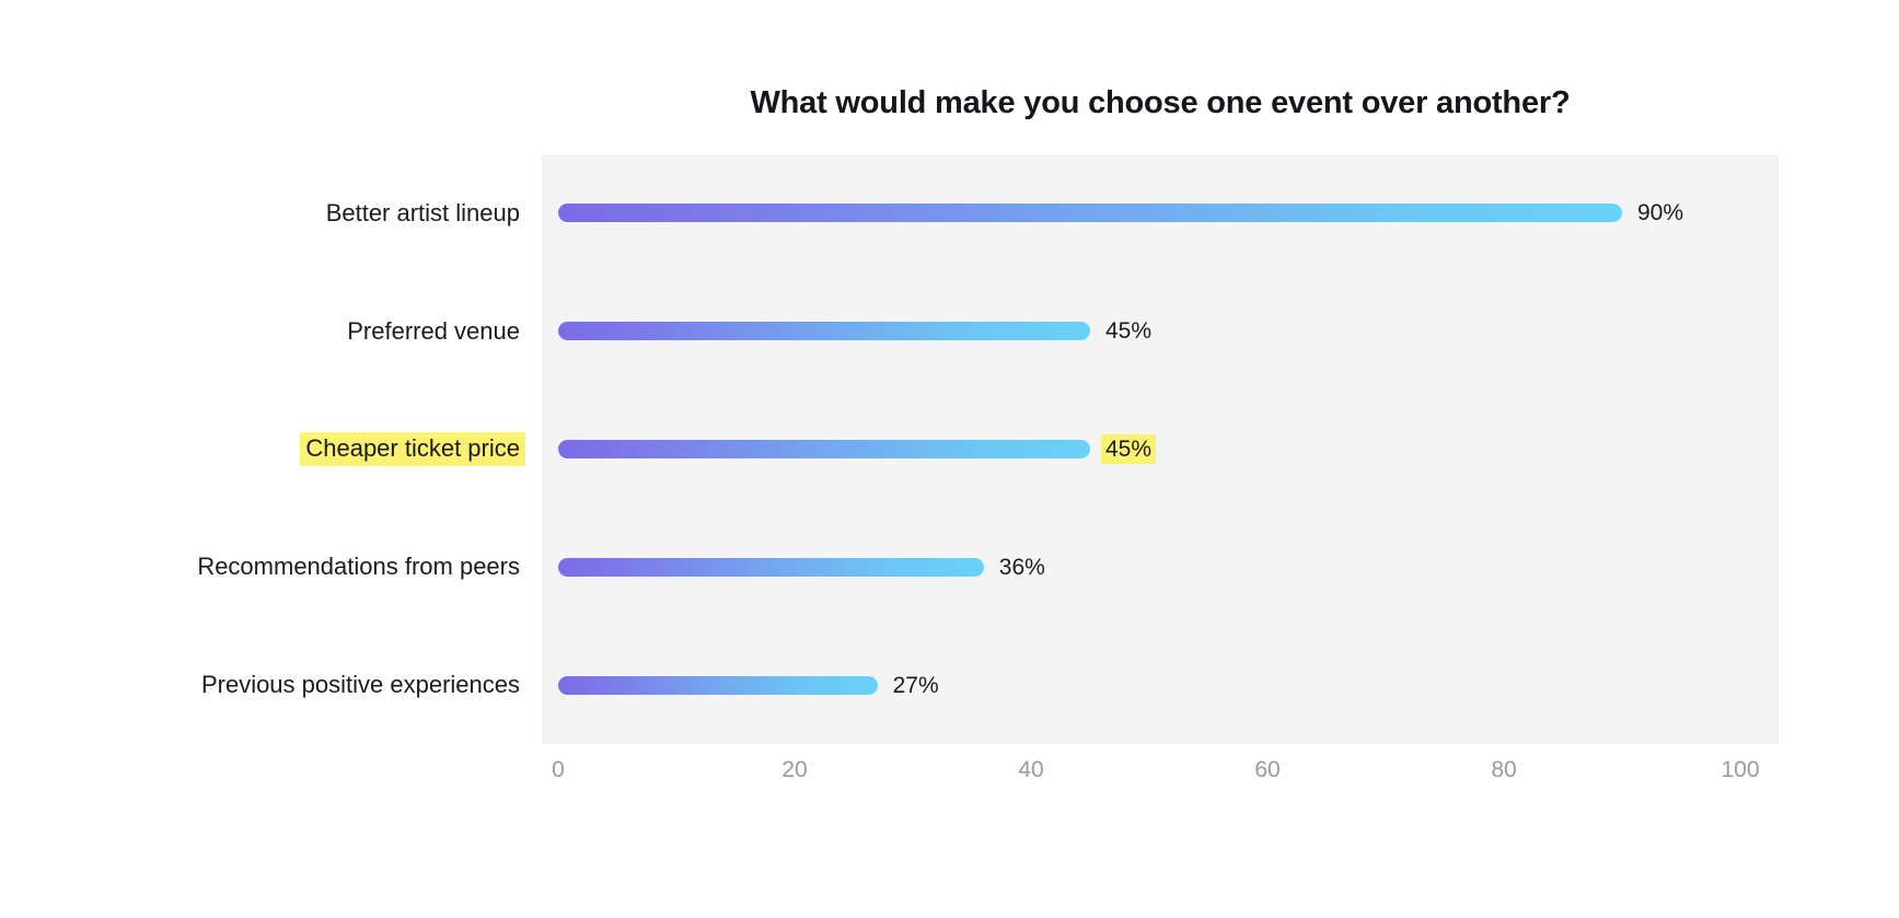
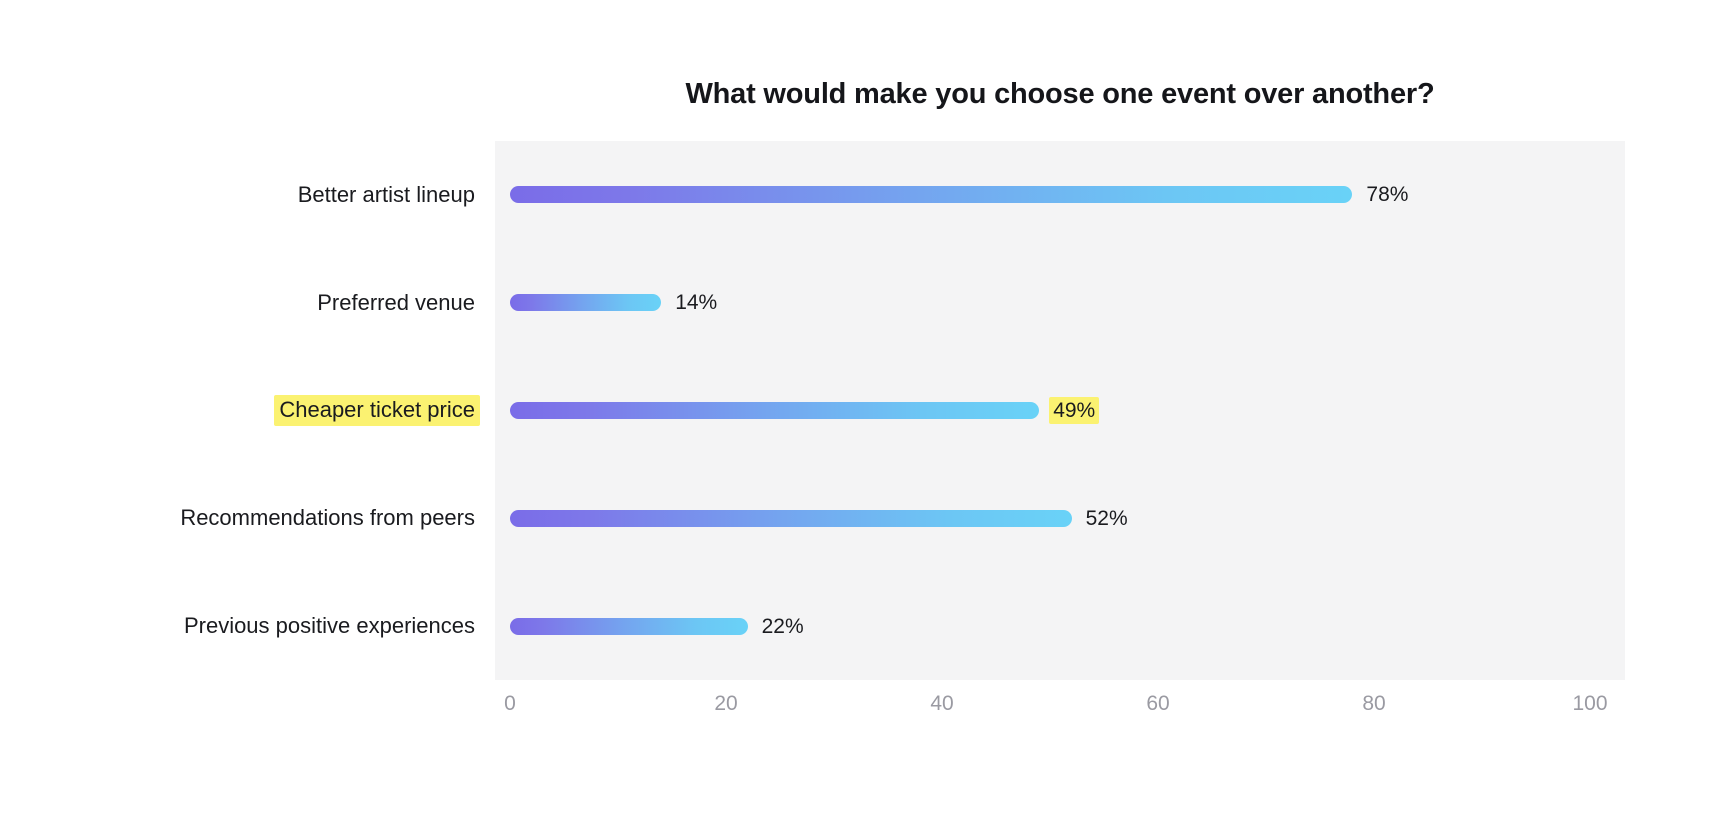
Better artist lineup: 90% -> 78%
Preferred venue: 45% -> 14%
Cheaper ticket price: 45% -> 49%
Recommendations from peers: 36% -> 52%
Previous positive experiences: 27% -> 22%
